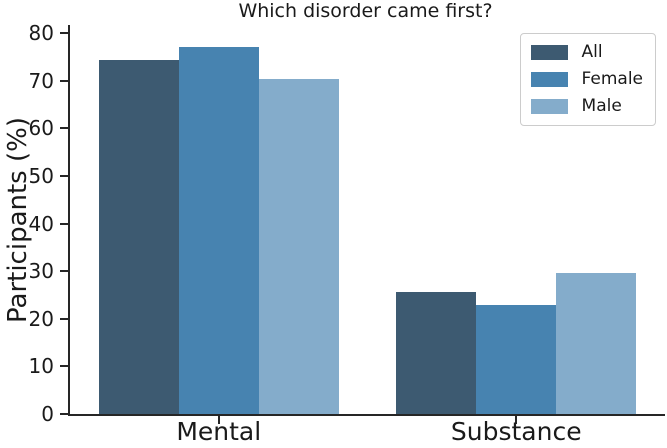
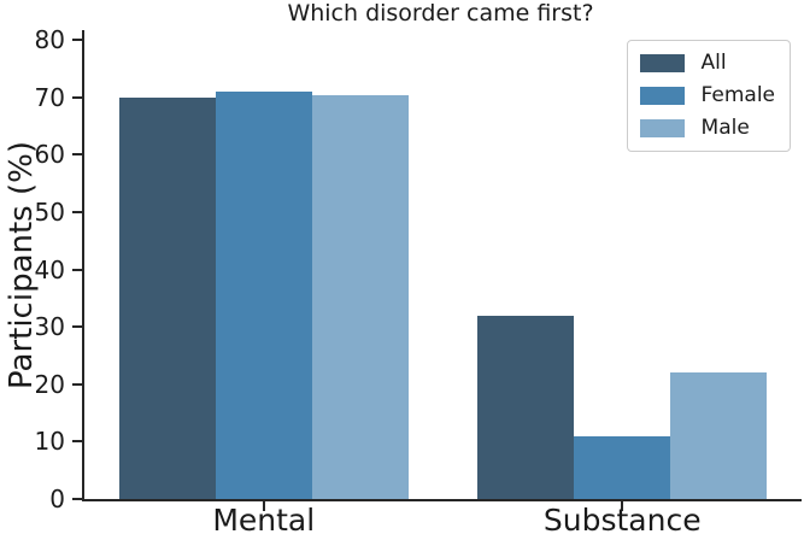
All/Mental: 74 -> 70
Female/Mental: 77 -> 71
All/Substance: 26 -> 32
Female/Substance: 23 -> 11
Male/Substance: 30 -> 22
